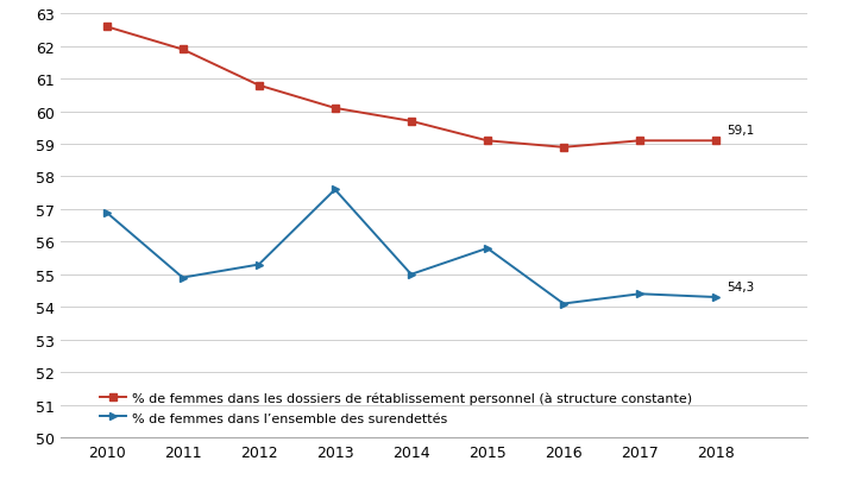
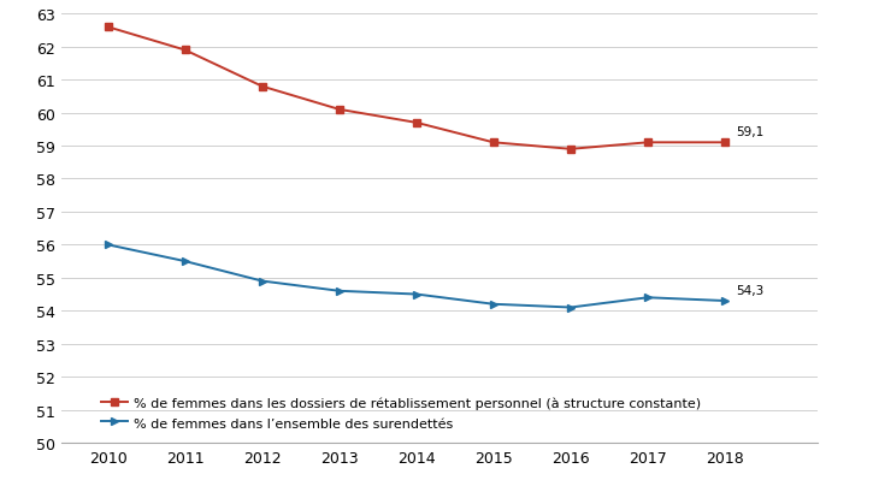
% de femmes dans l’ensemble des surendettés/2010: 56.9 -> 56.0
% de femmes dans l’ensemble des surendettés/2011: 54.9 -> 55.5
% de femmes dans l’ensemble des surendettés/2012: 55.3 -> 54.9
% de femmes dans l’ensemble des surendettés/2013: 57.6 -> 54.6
% de femmes dans l’ensemble des surendettés/2014: 55.0 -> 54.5
% de femmes dans l’ensemble des surendettés/2015: 55.8 -> 54.2
